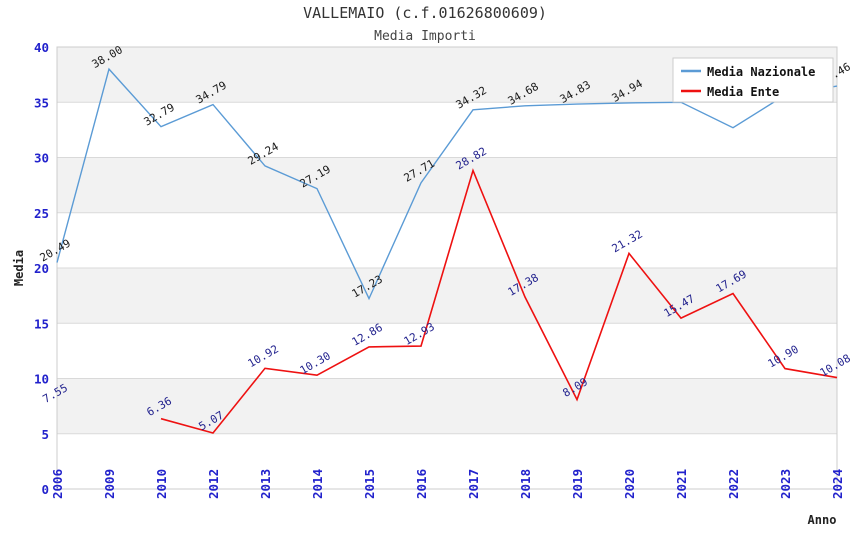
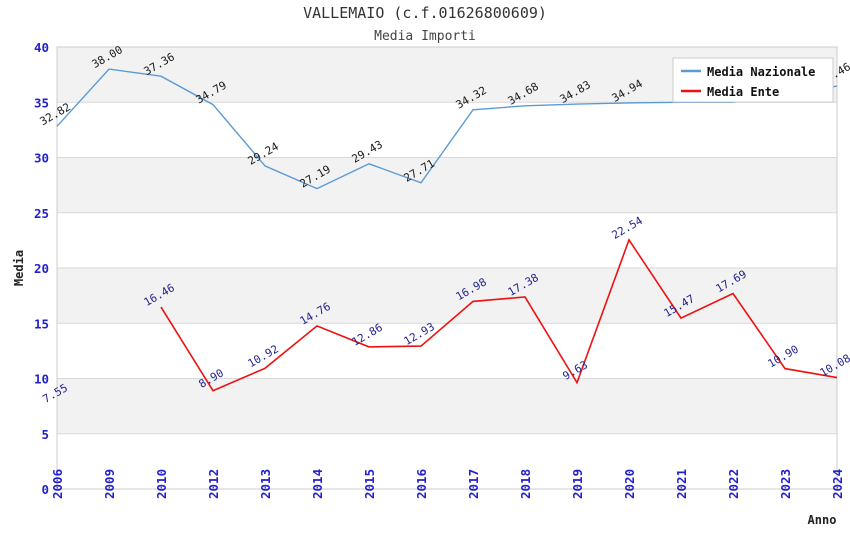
Media Nazionale/2006: 20.49 -> 32.82
Media Nazionale/2010: 32.79 -> 37.36
Media Ente/2010: 6.36 -> 16.46
Media Ente/2012: 5.07 -> 8.90
Media Ente/2014: 10.30 -> 14.76
Media Nazionale/2015: 17.23 -> 29.43
Media Ente/2017: 28.82 -> 16.98
Media Ente/2019: 8.09 -> 9.63
Media Ente/2020: 21.32 -> 22.54
Media Nazionale/2022: 32.7 -> 35.0
